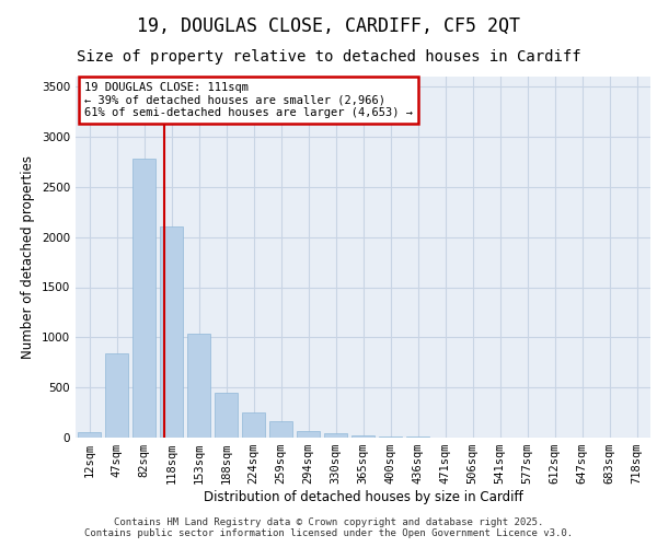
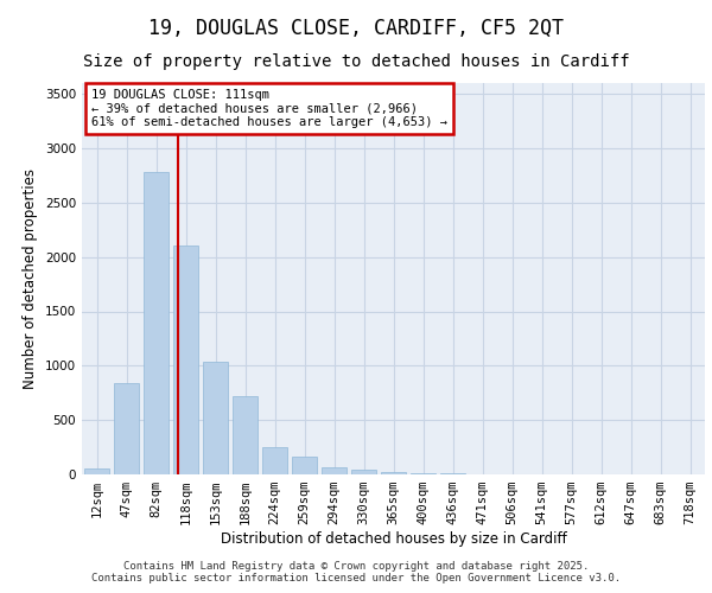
188sqm: 450 -> 720
